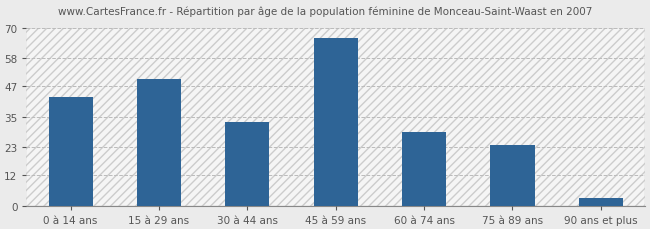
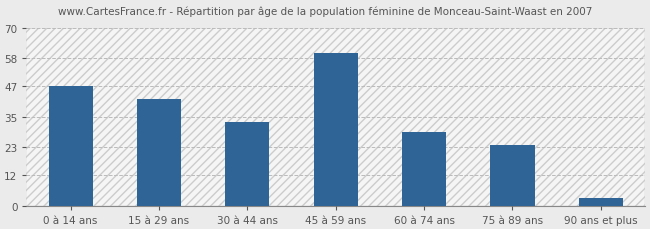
0 à 14 ans: 43 -> 47
15 à 29 ans: 50 -> 42
45 à 59 ans: 66 -> 60
